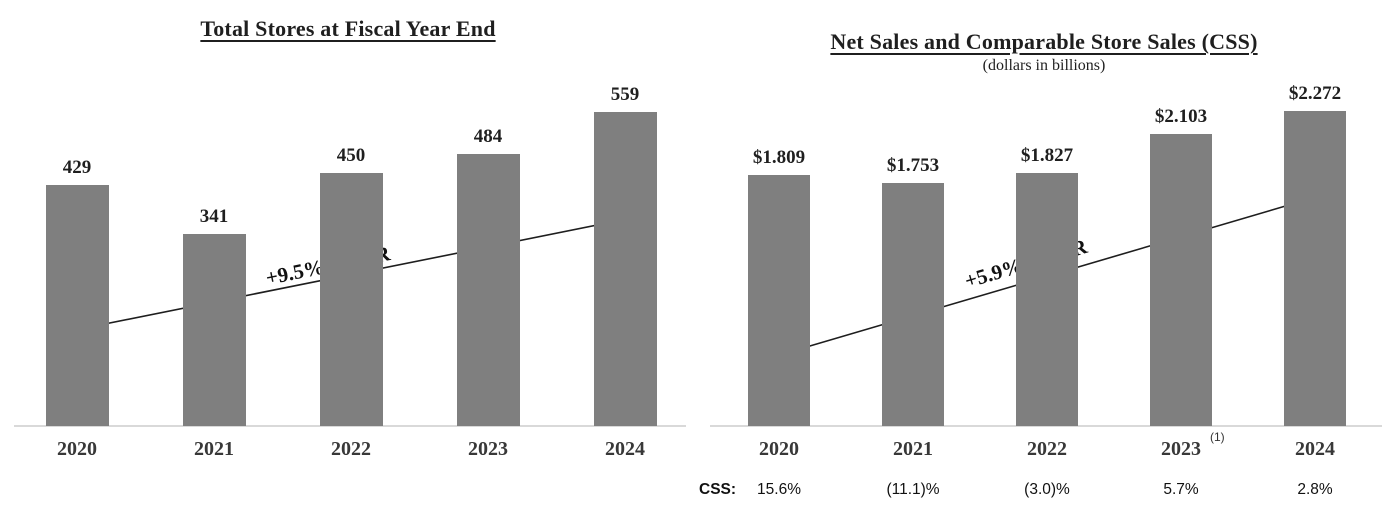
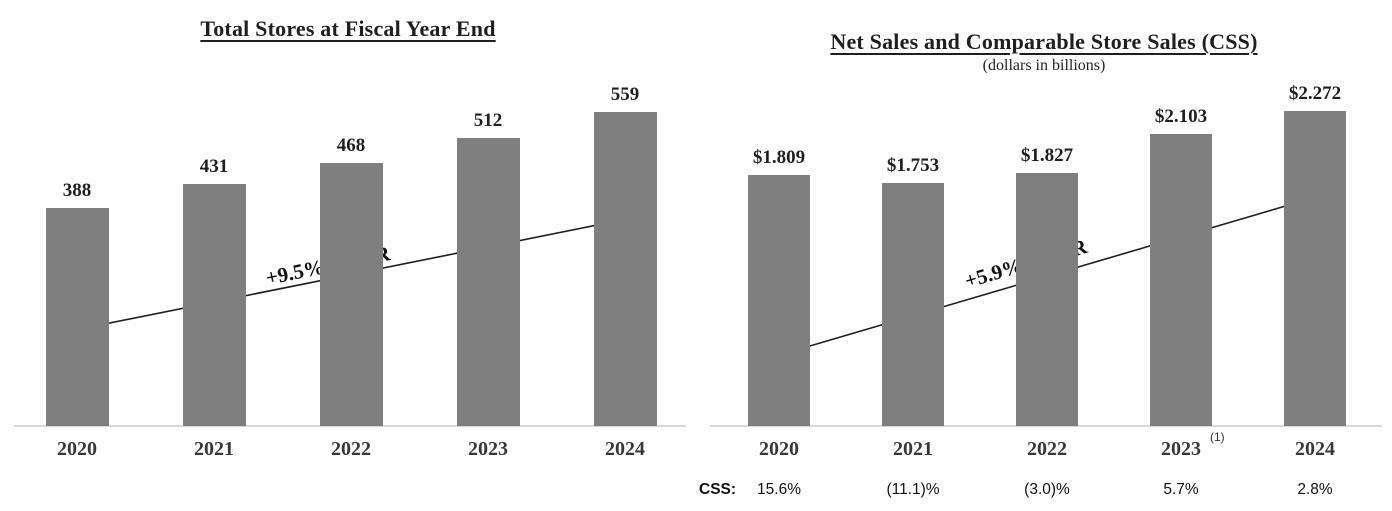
Total Stores at Fiscal Year End/2020: 429 -> 388
Total Stores at Fiscal Year End/2021: 341 -> 431
Total Stores at Fiscal Year End/2022: 450 -> 468
Total Stores at Fiscal Year End/2023: 484 -> 512
